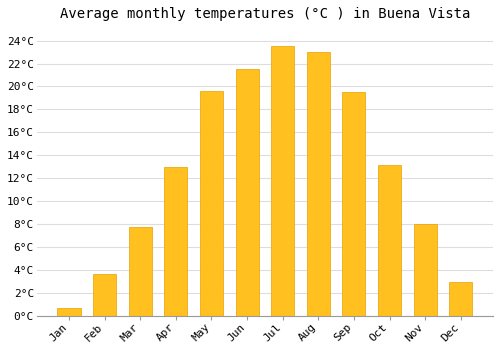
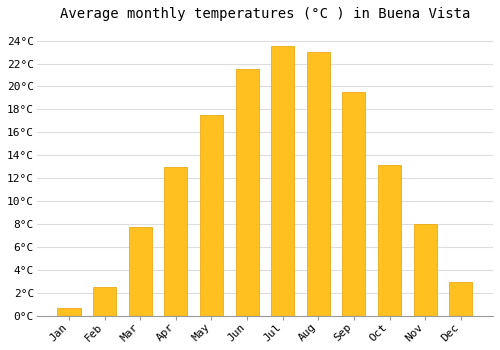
Feb: 3.7°C -> 2.5°C
May: 19.6°C -> 17.5°C
